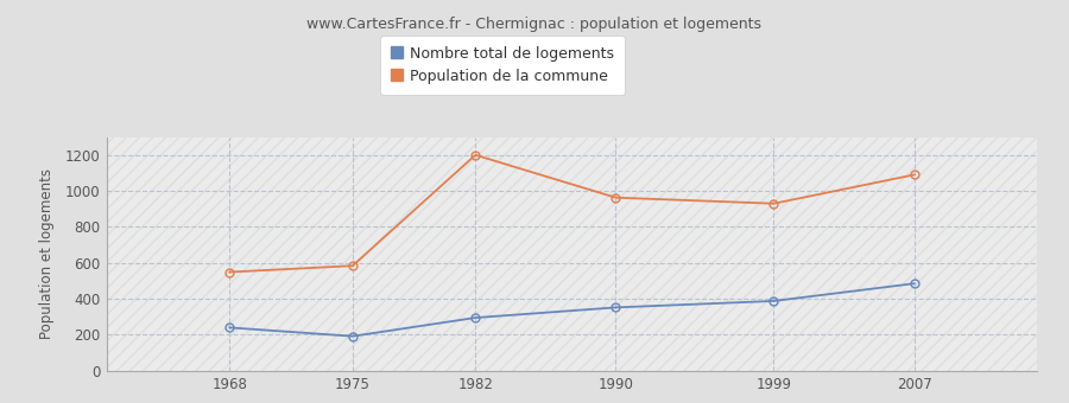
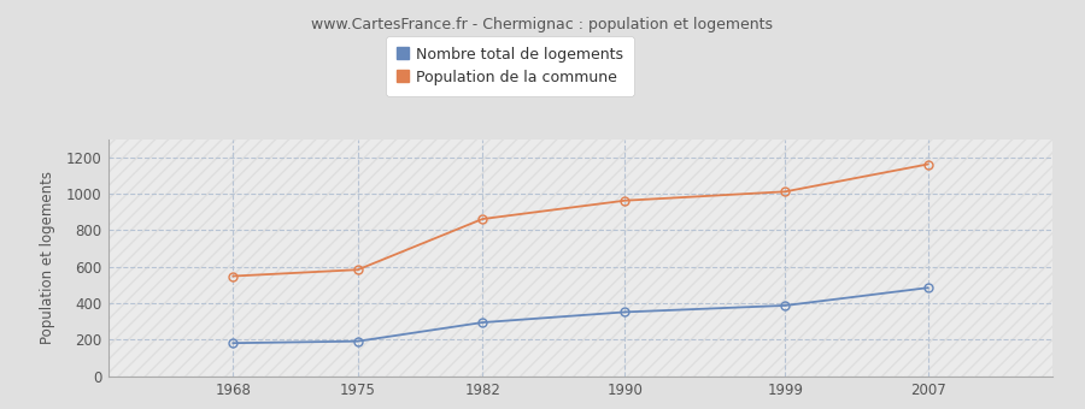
Nombre total de logements/1968: 240 -> 180
Population de la commune/1982: 1200 -> 860
Population de la commune/1999: 930 -> 1010
Population de la commune/2007: 1090 -> 1160
